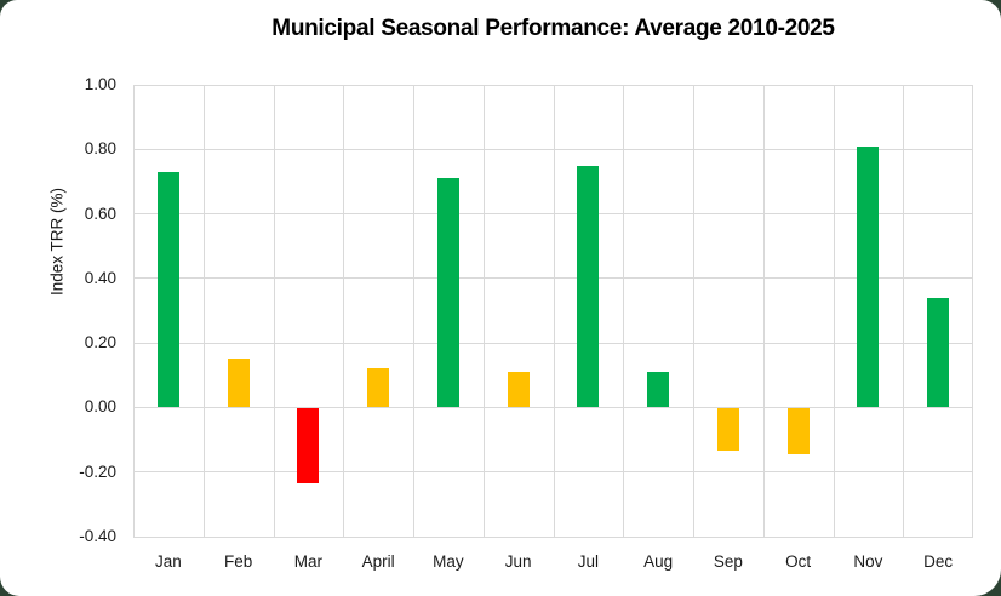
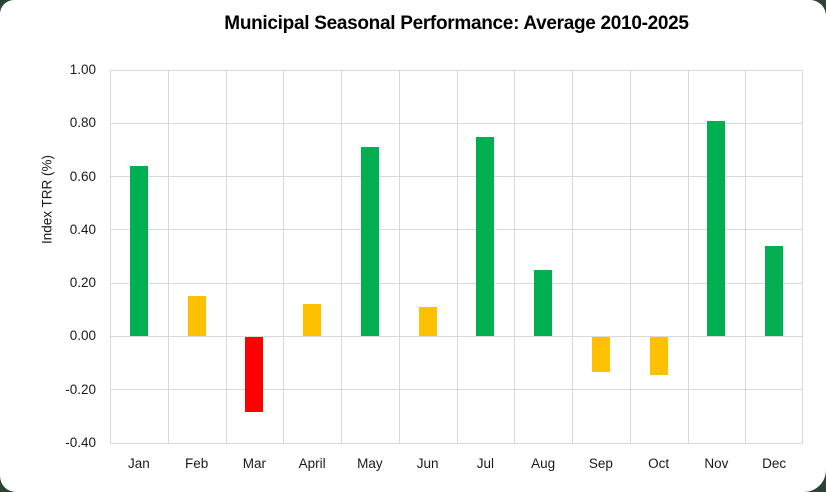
Jan: 0.73 -> 0.64
Mar: -0.23 -> -0.28
Aug: 0.11 -> 0.25
